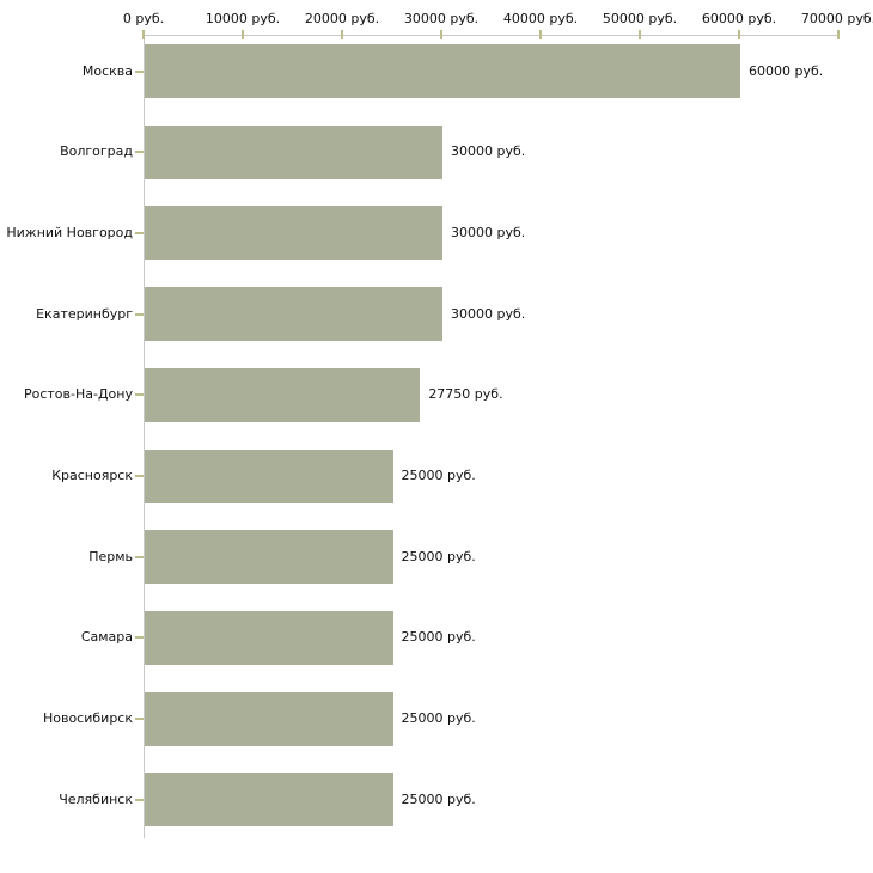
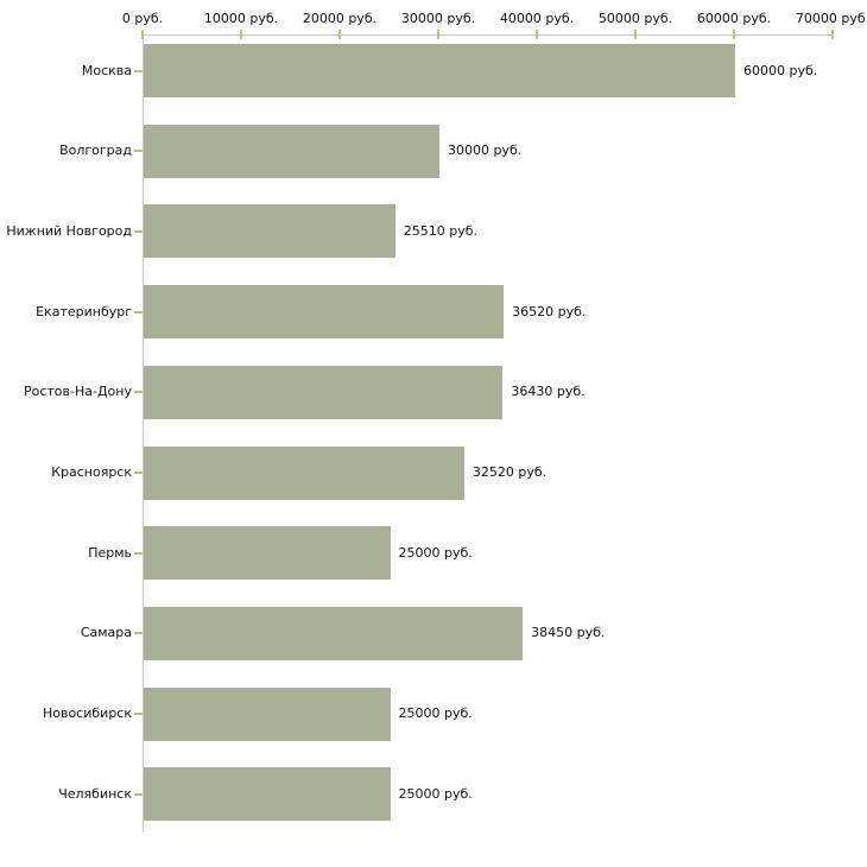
Нижний Новгород: 30000 -> 25510
Екатеринбург: 30000 -> 36520
Ростов-На-Дону: 27750 -> 36430
Красноярск: 25000 -> 32520
Самара: 25000 -> 38450
